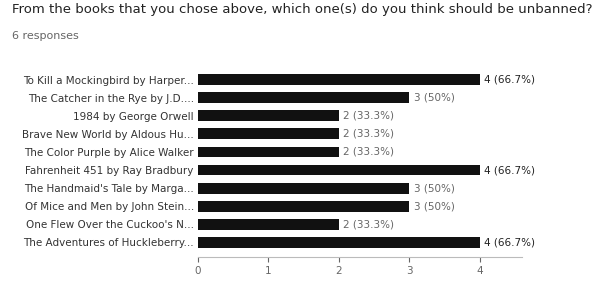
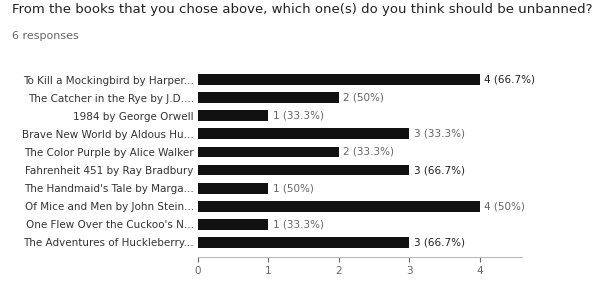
The Catcher in the Rye by J.D....: 3 -> 2
1984 by George Orwell: 2 -> 1
Brave New World by Aldous Hu...: 2 -> 3
Fahrenheit 451 by Ray Bradbury: 4 -> 3
The Handmaid's Tale by Marga...: 3 -> 1
Of Mice and Men by John Stein...: 3 -> 4
One Flew Over the Cuckoo's N...: 2 -> 1
The Adventures of Huckleberry...: 4 -> 3
